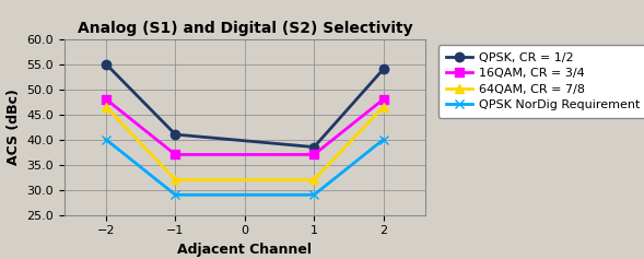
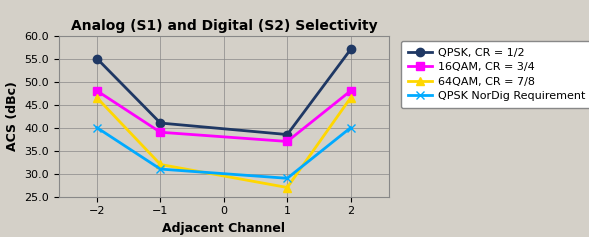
16QAM, CR = 3/4/−1: 37 -> 39
QPSK NorDig Requirement/−1: 29 -> 31
64QAM, CR = 7/8/1: 32.0 -> 27.0
QPSK, CR = 1/2/2: 54.0 -> 57.0
